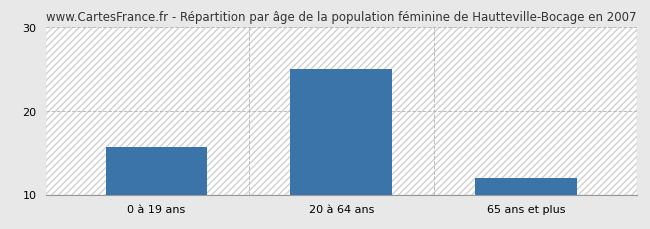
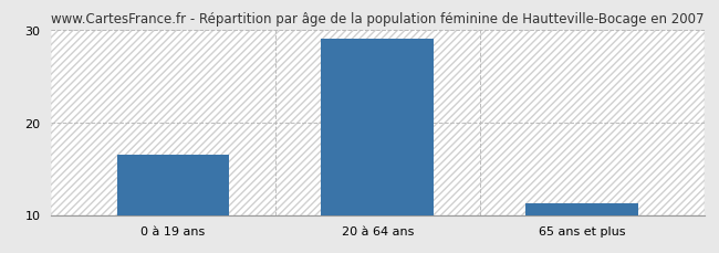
0 à 19 ans: 15.6 -> 16.5
20 à 64 ans: 25.0 -> 29.0
65 ans et plus: 12.0 -> 11.2
